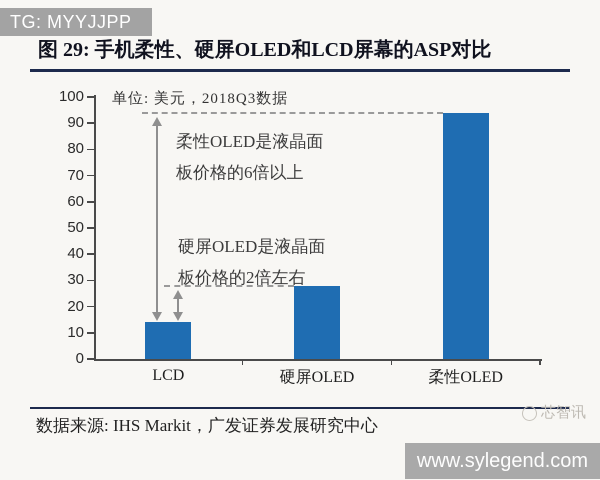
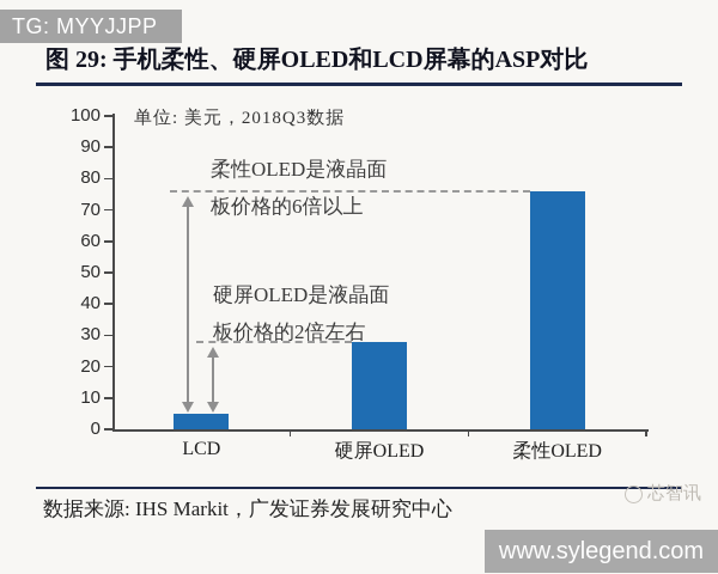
LCD: 14 -> 5
柔性OLED: 94 -> 76
